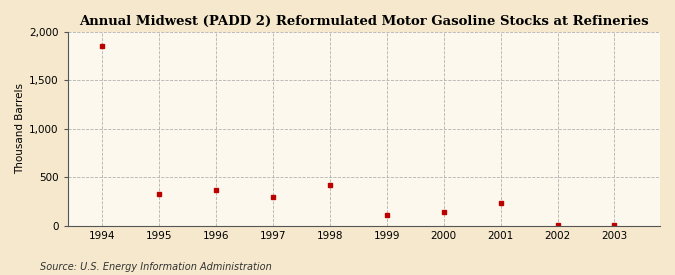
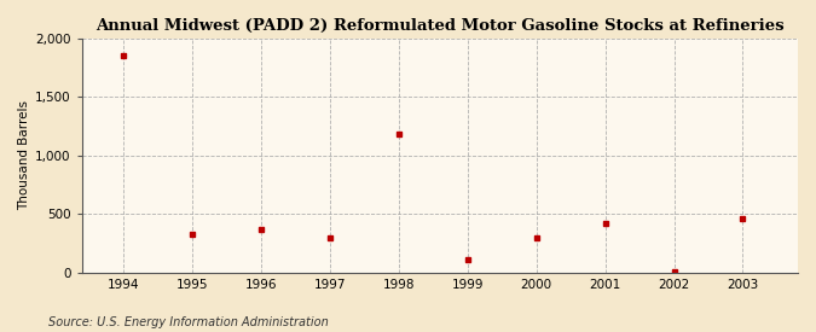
1998: 420 -> 1,180
2000: 140 -> 300
2001: 240 -> 420
2003: 10 -> 460
